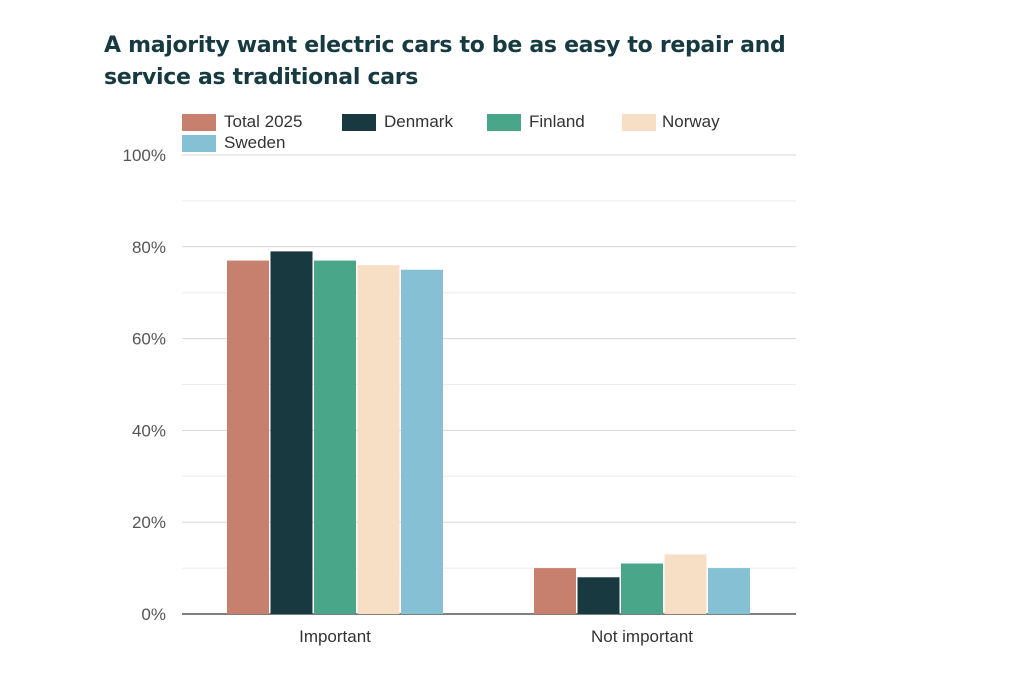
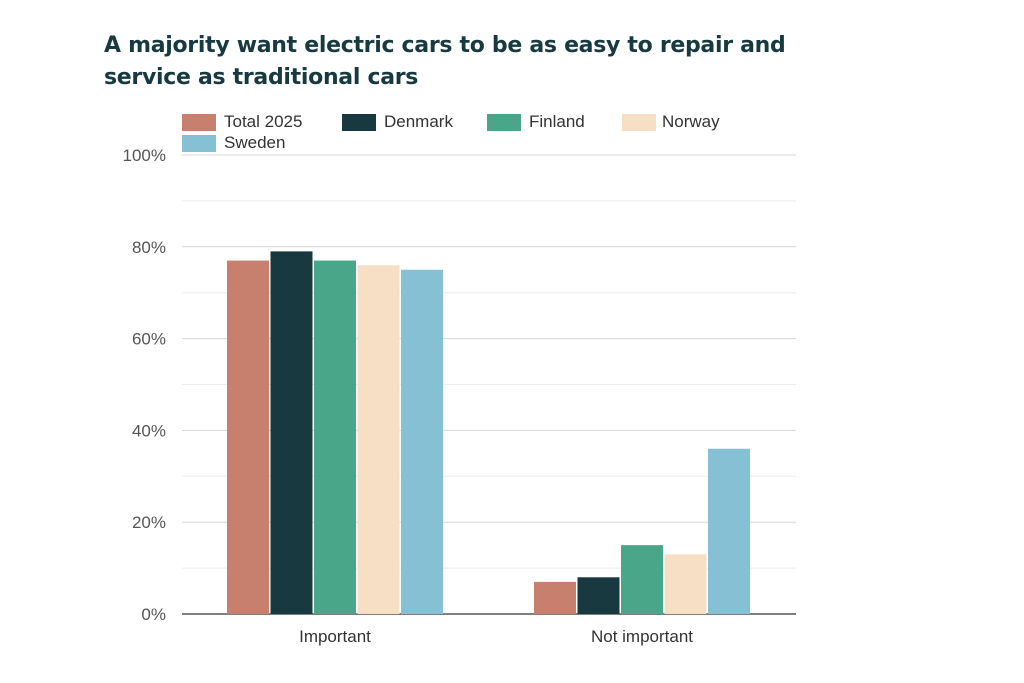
Total 2025/Not important: 10% -> 7%
Finland/Not important: 11% -> 15%
Sweden/Not important: 10% -> 36%
